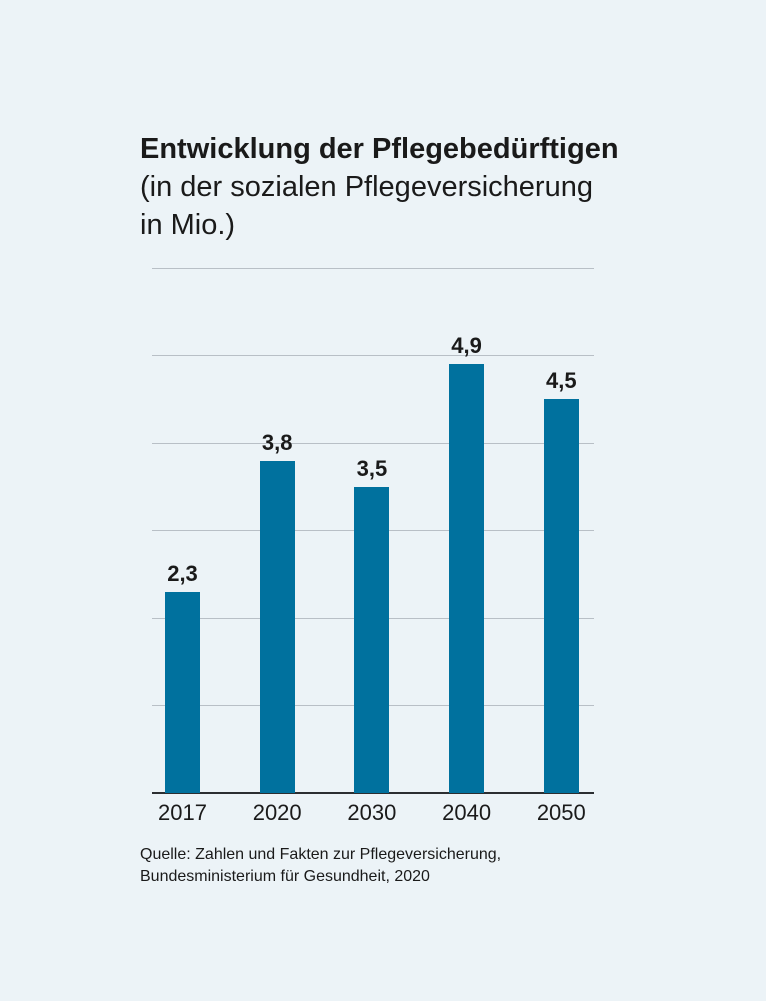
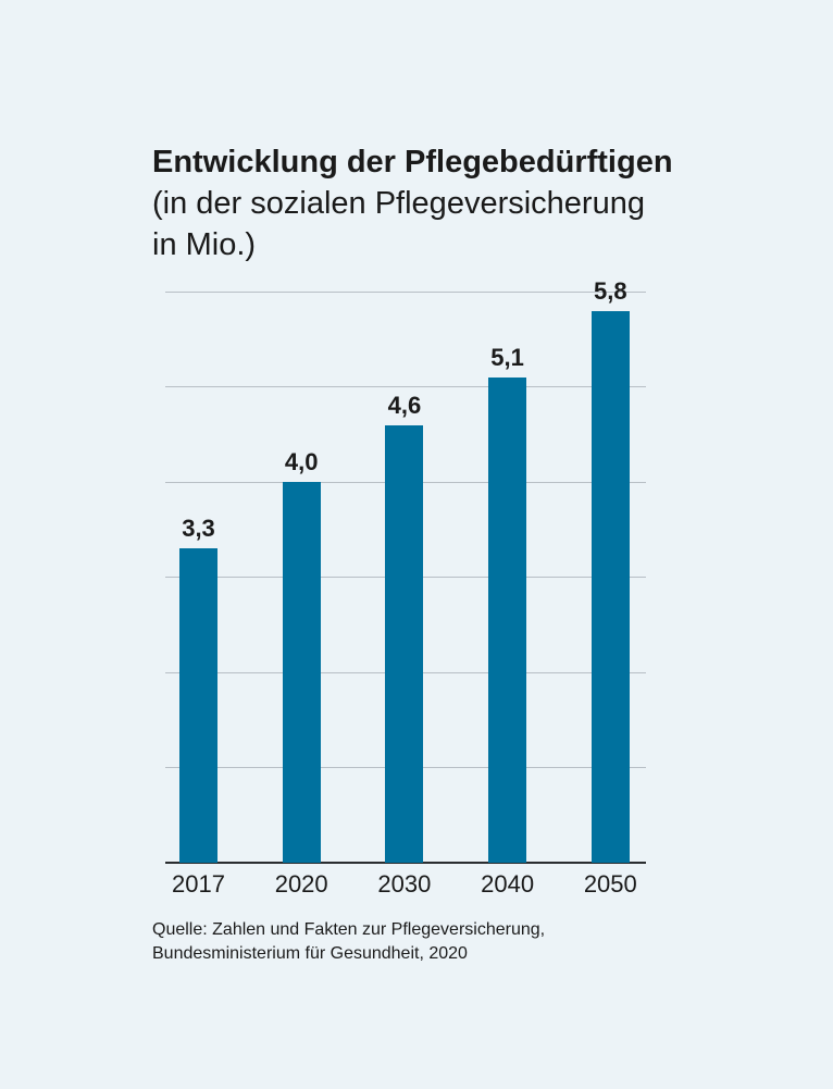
2017: 2,3 -> 3,3
2020: 3,8 -> 4,0
2030: 3,5 -> 4,6
2040: 4,9 -> 5,1
2050: 4,5 -> 5,8
